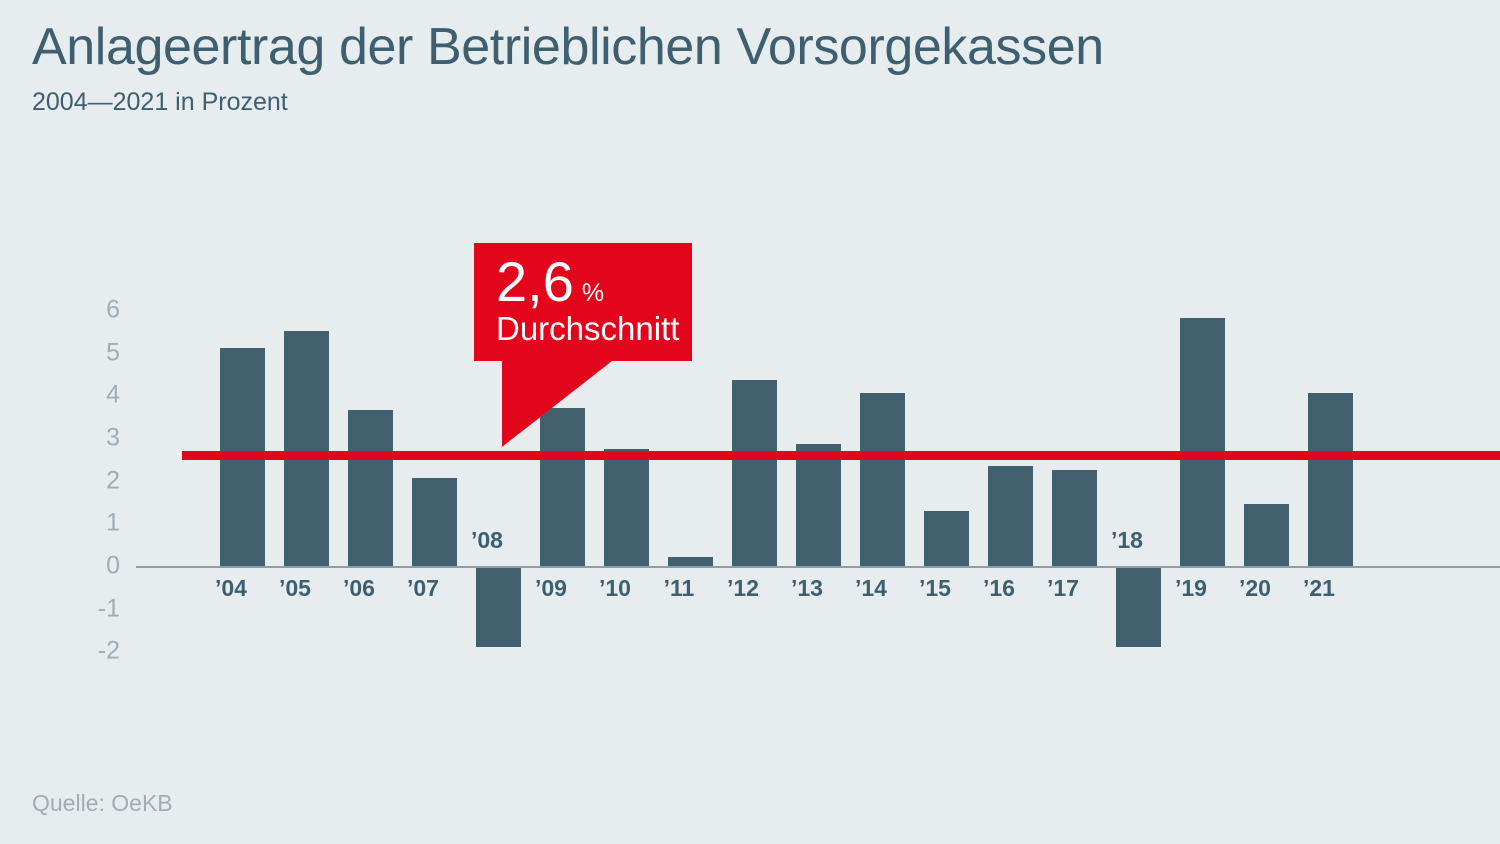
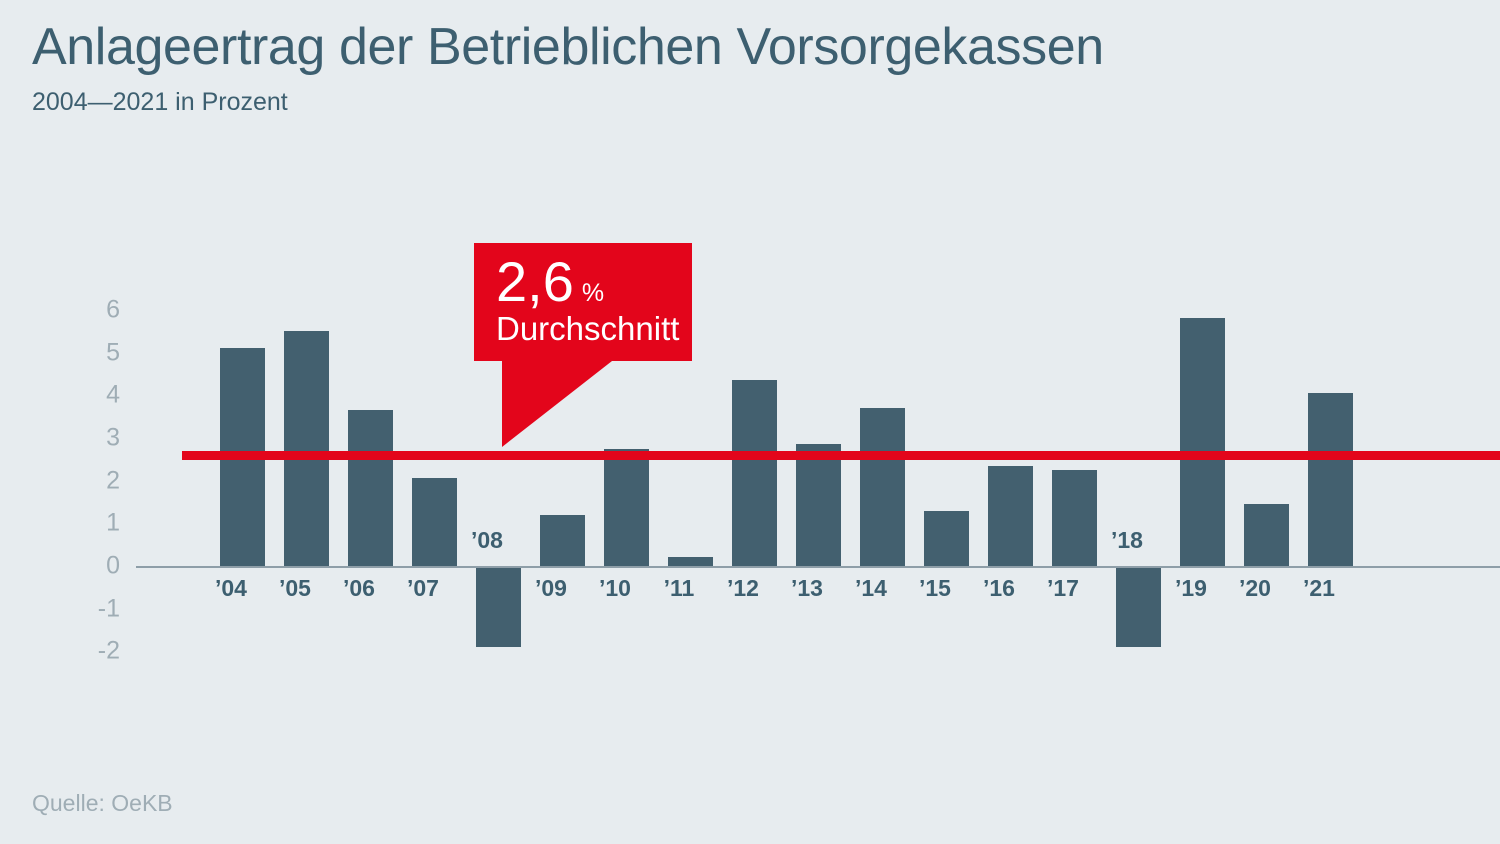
’09: 3.7 -> 1.2
’14: 4.0 -> 3.7
